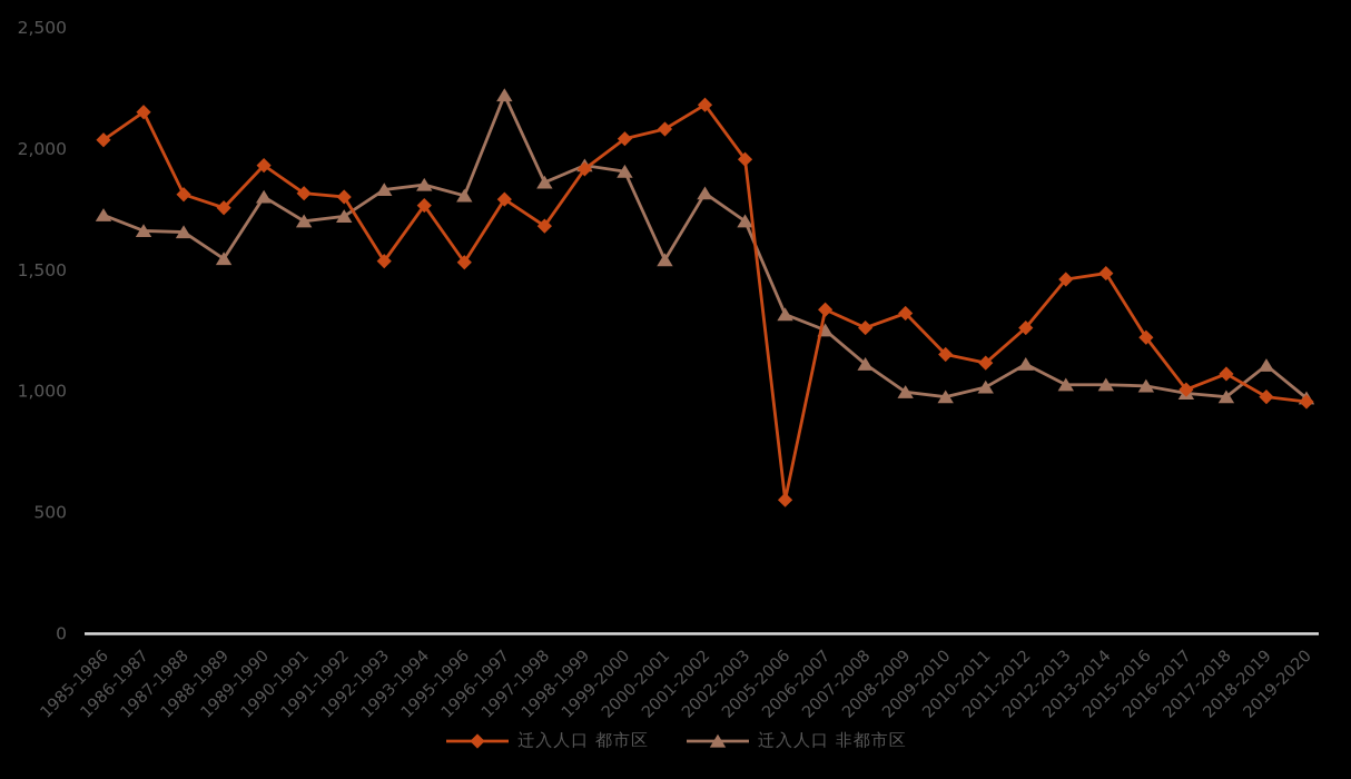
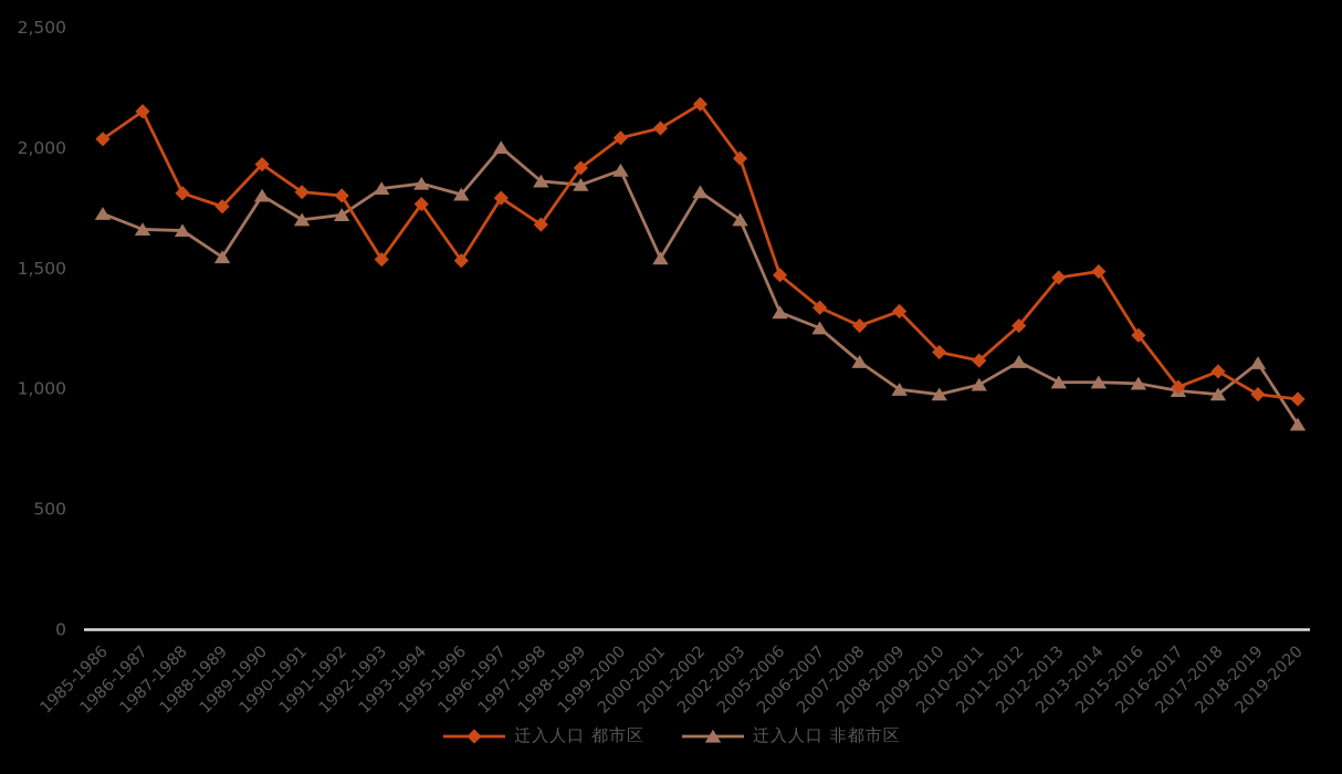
迁入人口 非都市区/1996-1997: 2220 -> 2000
迁入人口 非都市区/1998-1999: 1930 -> 1840
迁入人口 都市区/2005-2006: 550 -> 1470
迁入人口 非都市区/2019-2020: 970 -> 850
